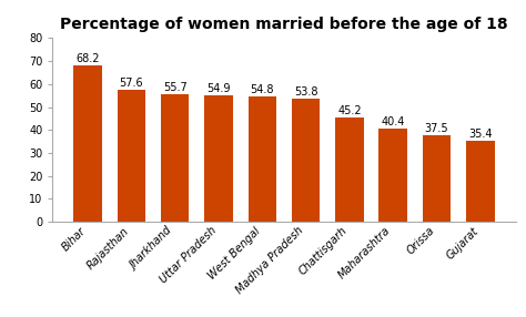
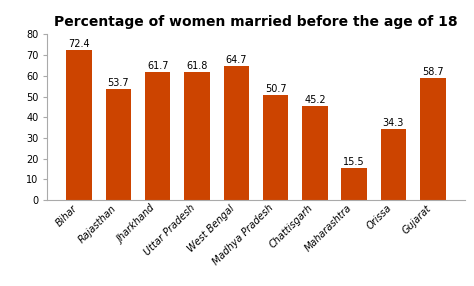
Bihar: 68.2 -> 72.4
Rajasthan: 57.6 -> 53.7
Jharkhand: 55.7 -> 61.7
Uttar Pradesh: 54.9 -> 61.8
West Bengal: 54.8 -> 64.7
Madhya Pradesh: 53.8 -> 50.7
Maharashtra: 40.4 -> 15.5
Orissa: 37.5 -> 34.3
Gujarat: 35.4 -> 58.7
